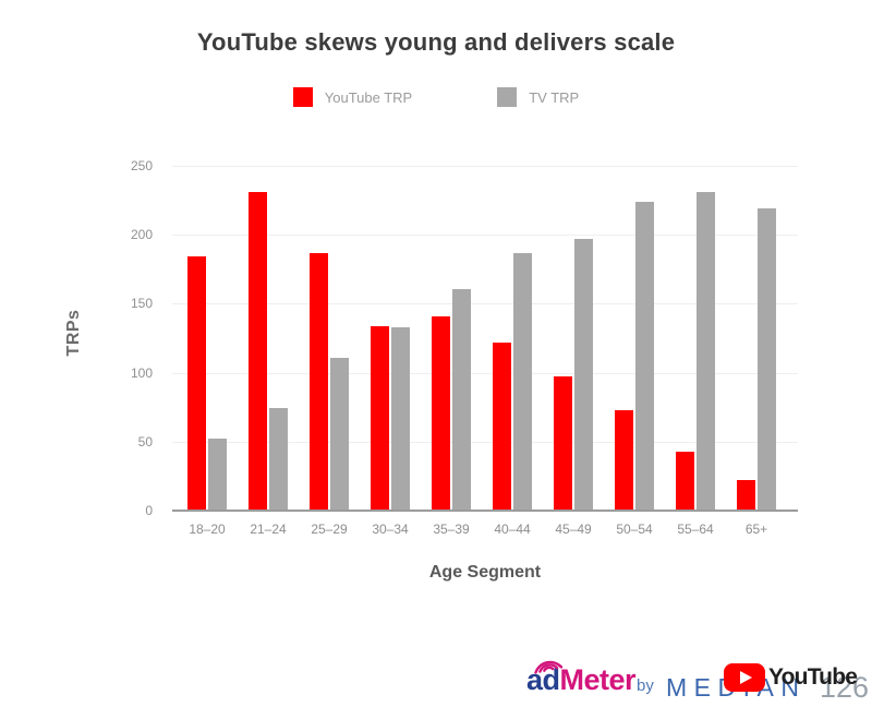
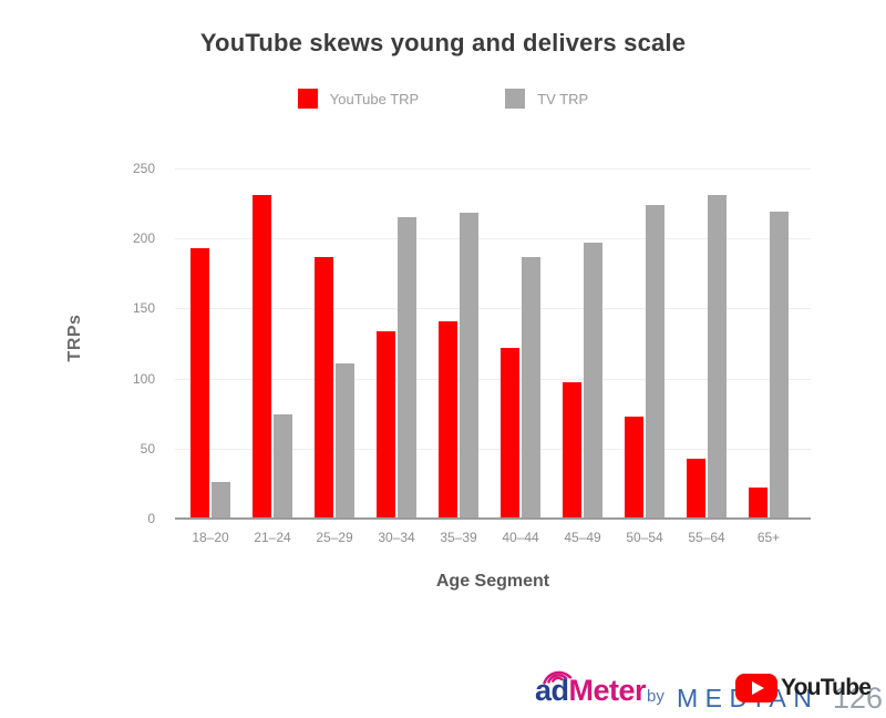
YouTube TRP/18–20: 184 -> 193
TV TRP/18–20: 52 -> 26
TV TRP/30–34: 133 -> 215
TV TRP/35–39: 161 -> 218
